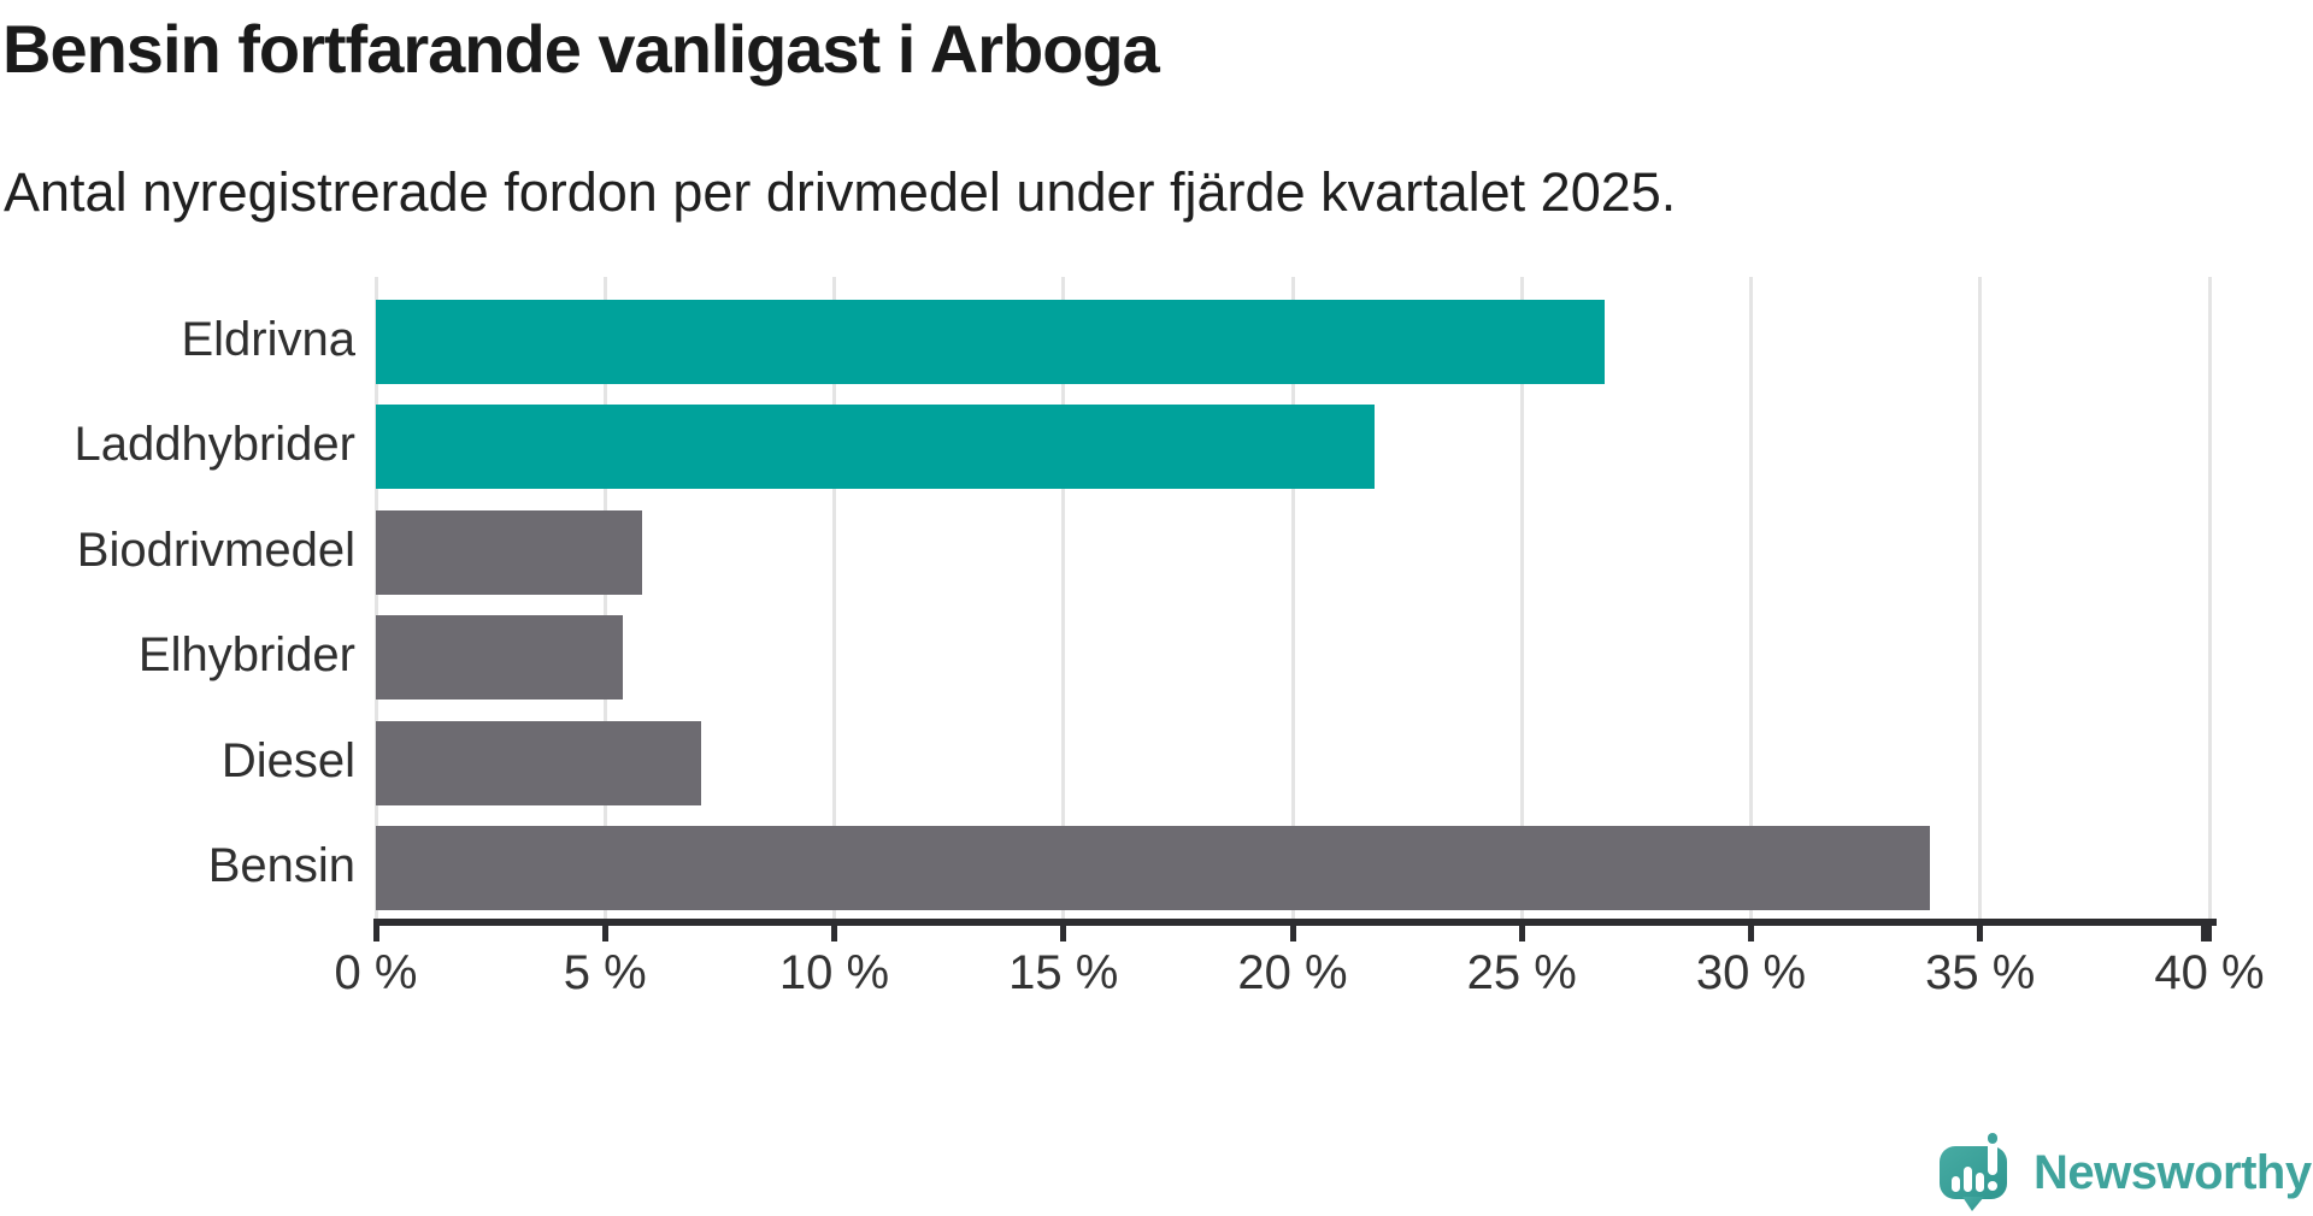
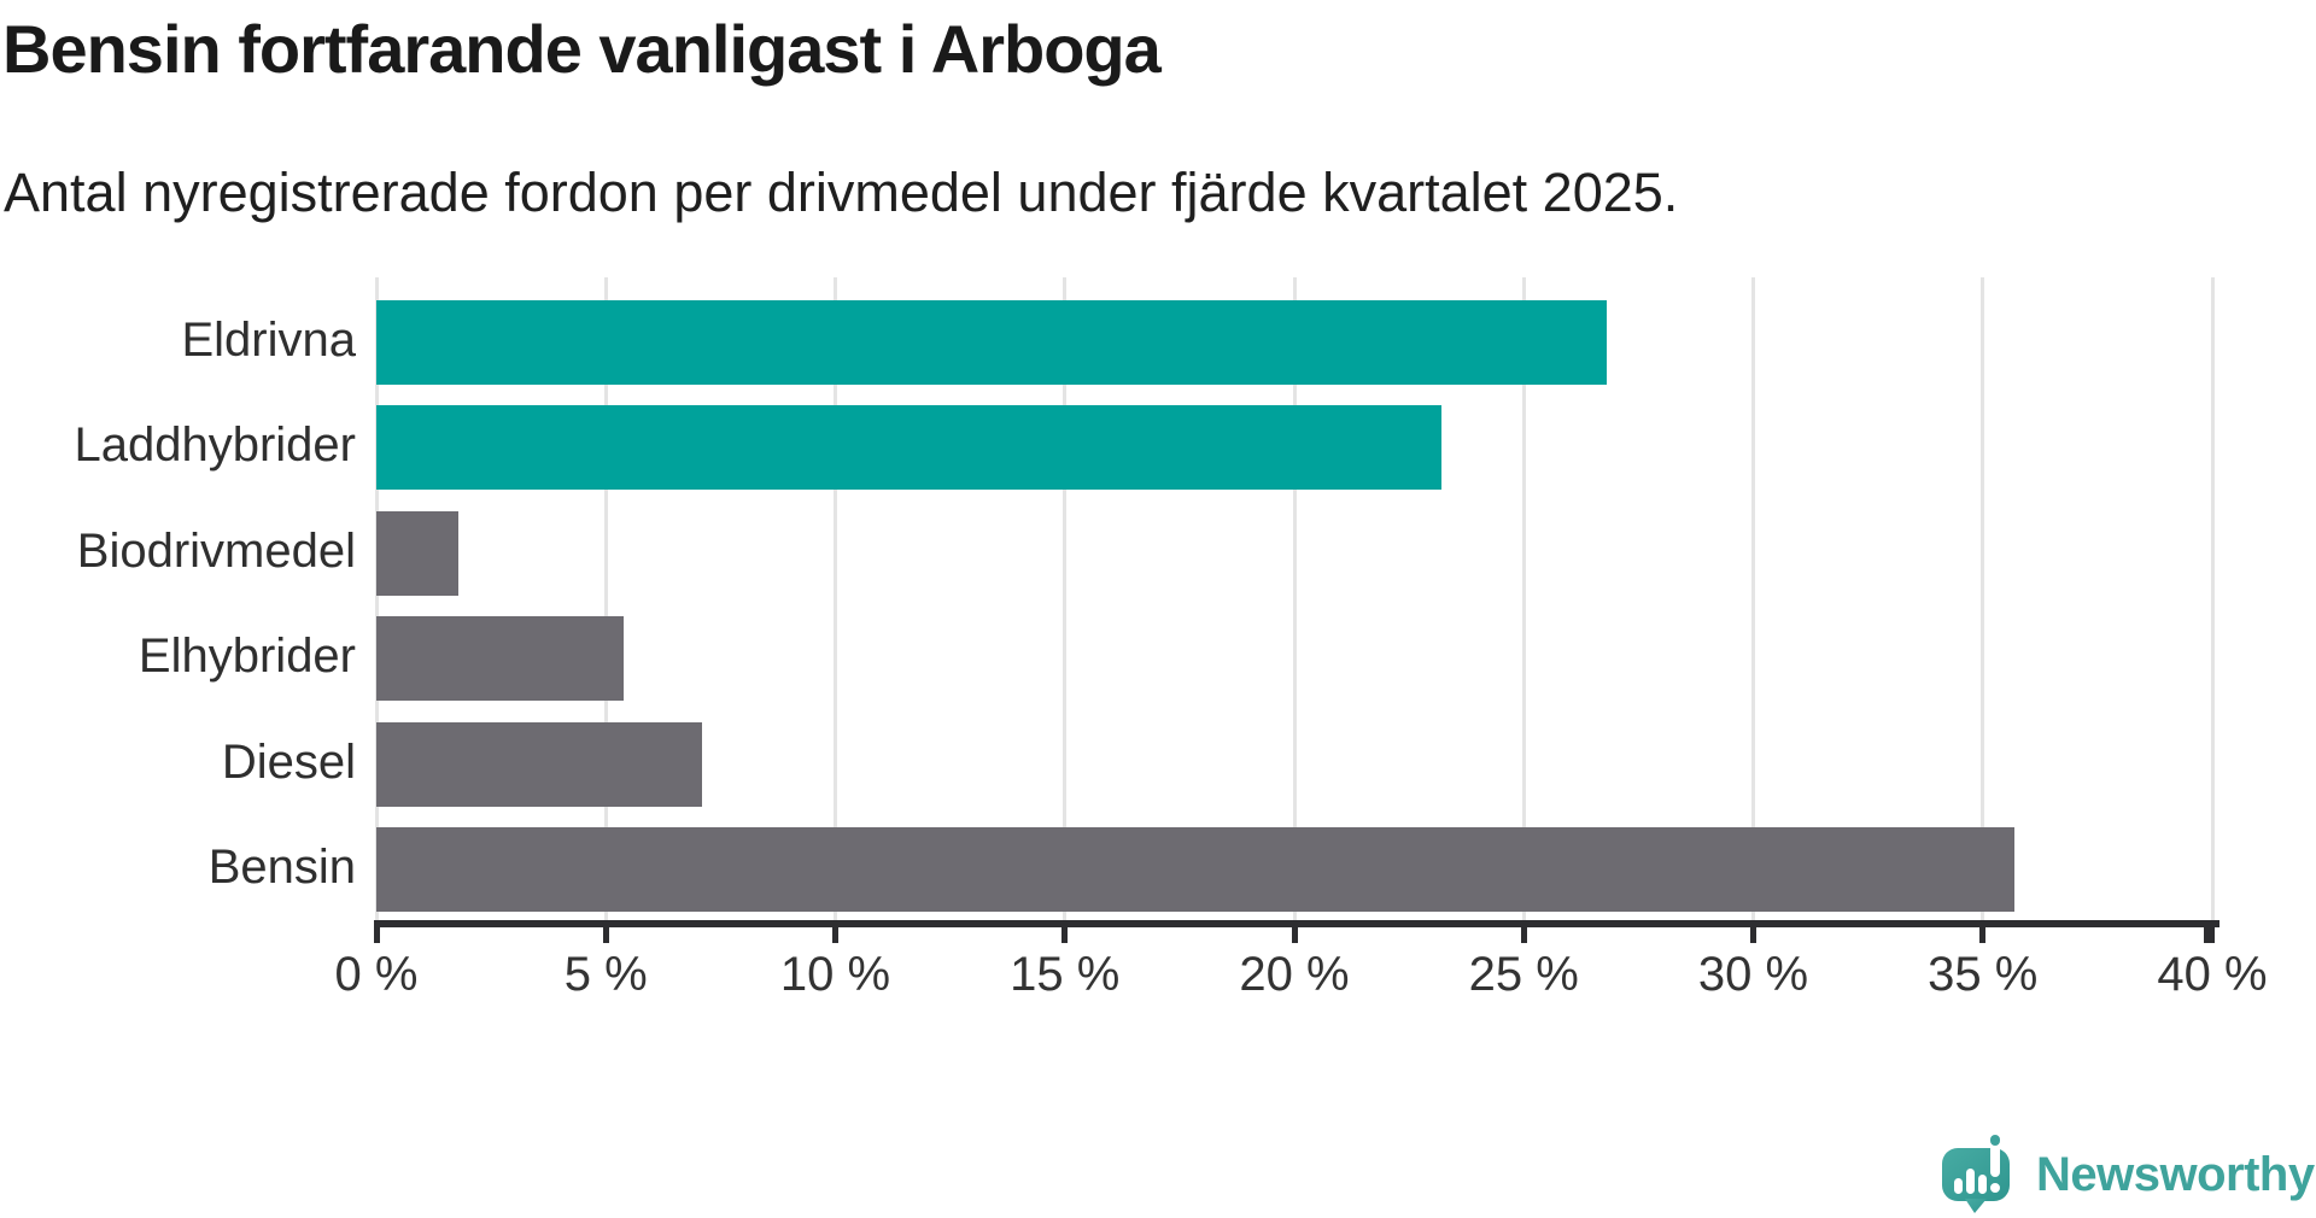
Laddhybrider: 21.8% -> 23.2%
Biodrivmedel: 5.8% -> 1.8%
Bensin: 33.9% -> 35.7%
